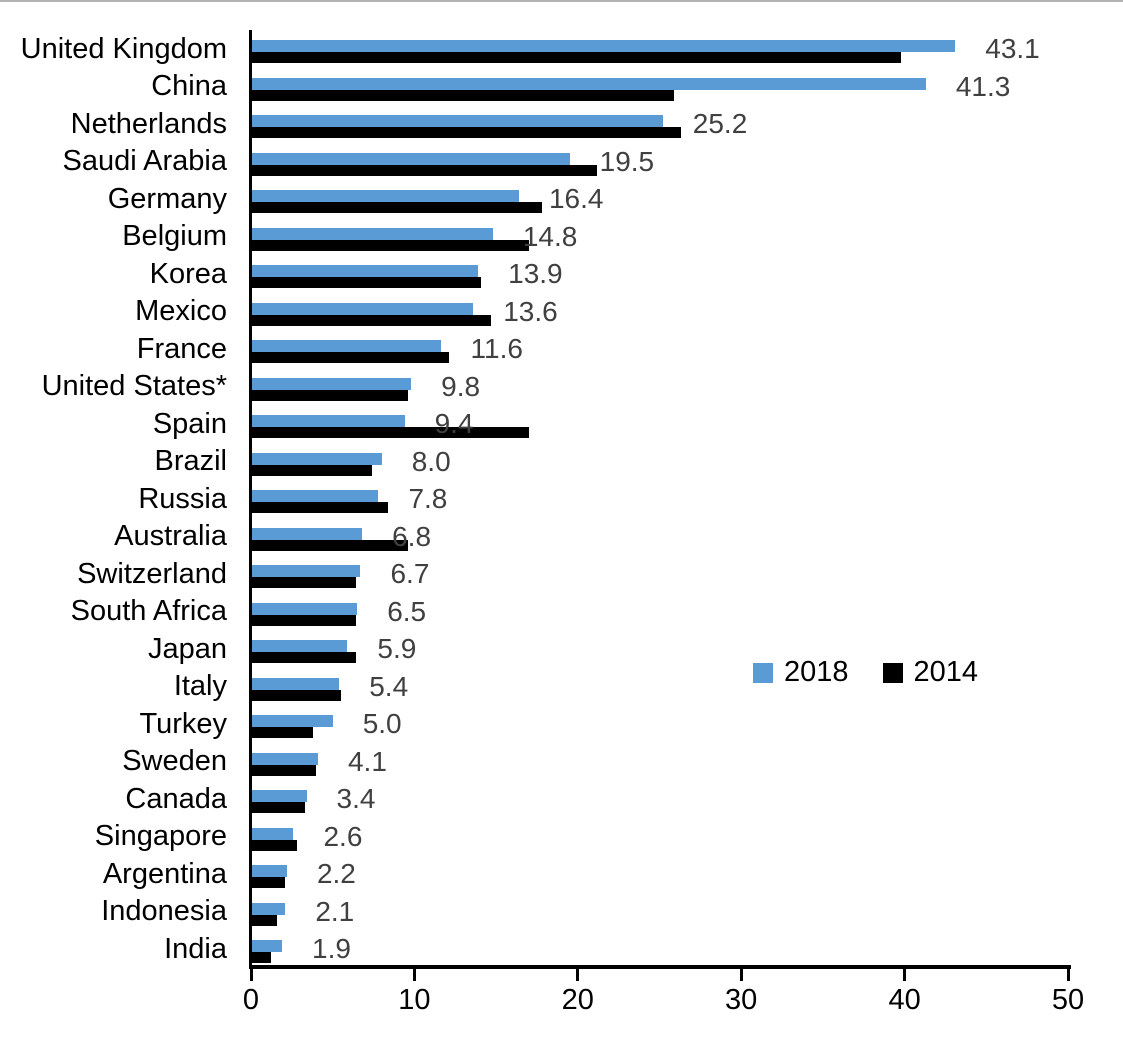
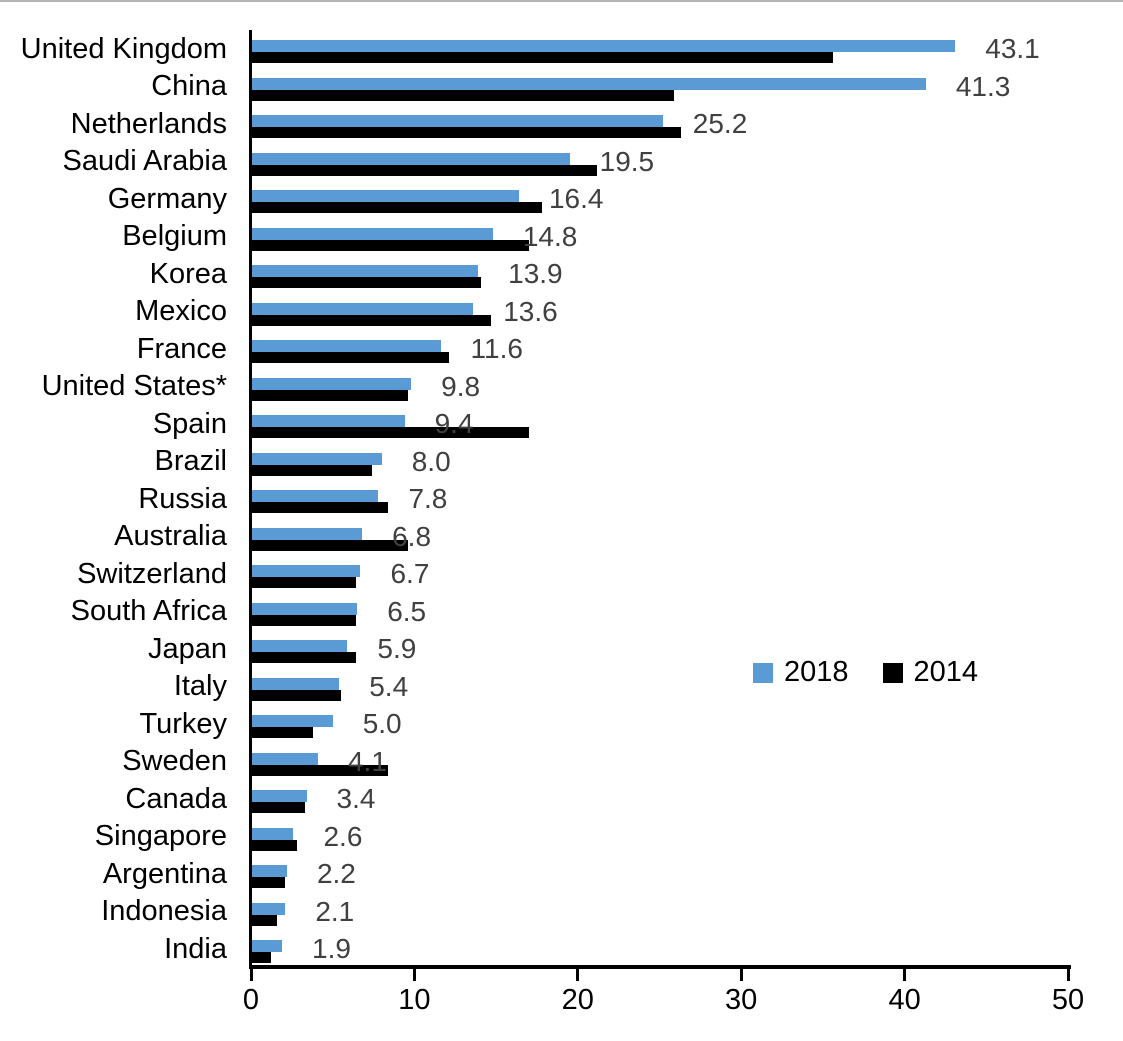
2014/United Kingdom: 39.8 -> 35.6
2014/Sweden: 4.0 -> 8.4
